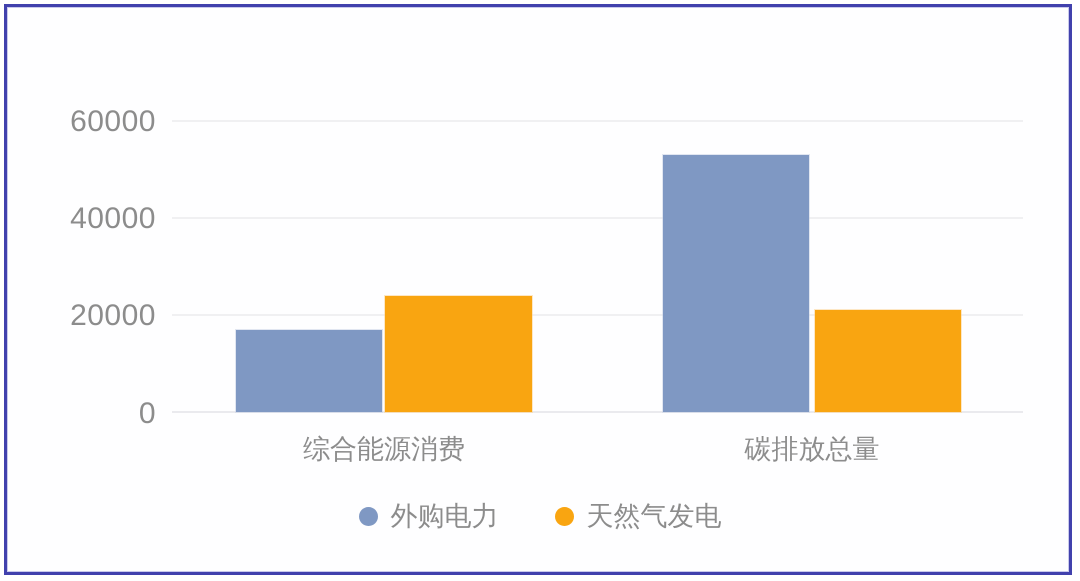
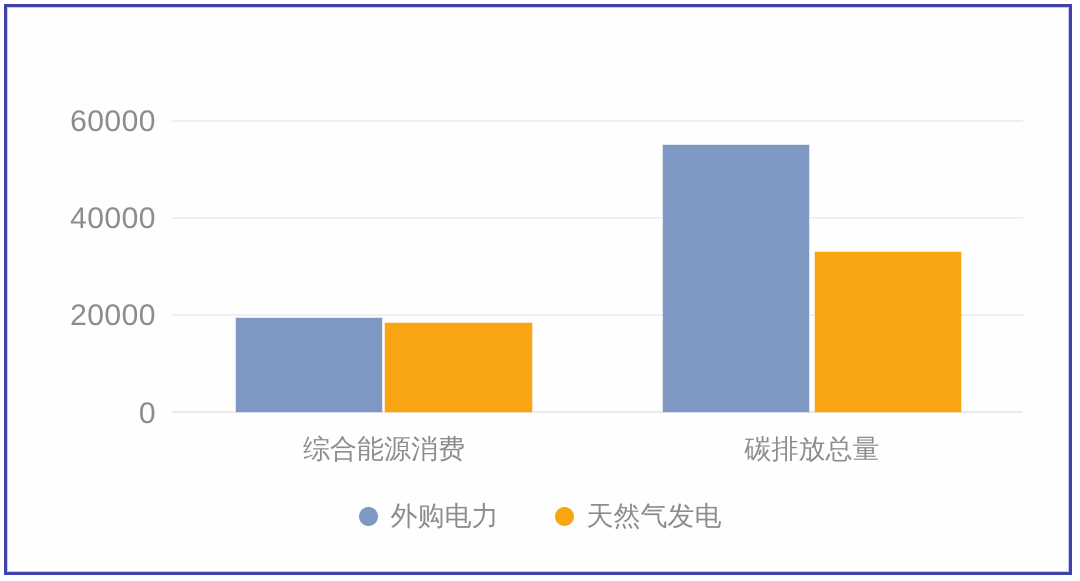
外购电力/综合能源消费: 17000 -> 19000
天然气发电/综合能源消费: 24000 -> 18000
外购电力/碳排放总量: 53000 -> 55000
天然气发电/碳排放总量: 21000 -> 33000
